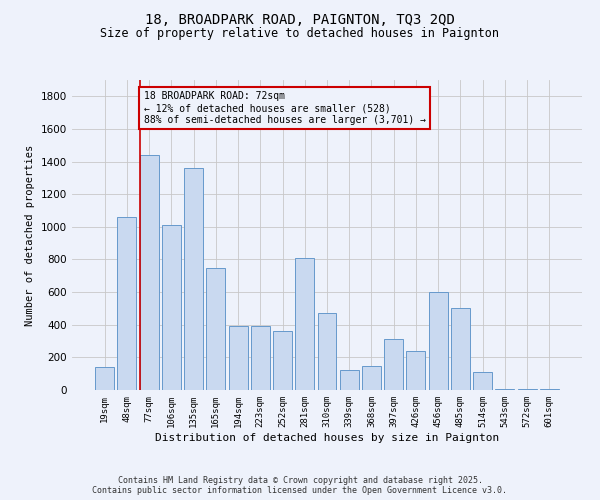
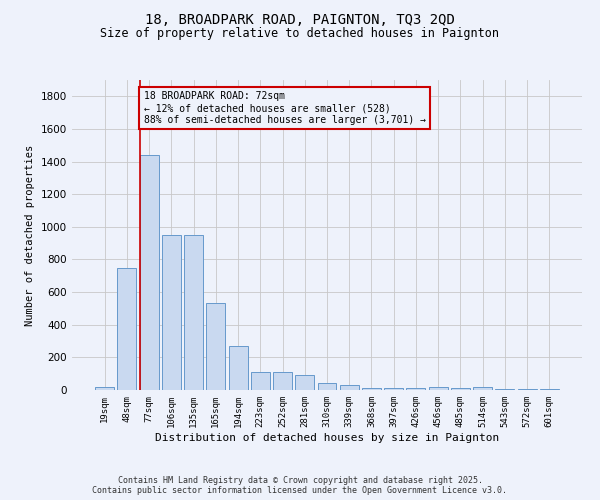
19sqm: 140 -> 20
48sqm: 1060 -> 750
106sqm: 1010 -> 950
135sqm: 1360 -> 950
165sqm: 750 -> 540
194sqm: 390 -> 270
223sqm: 390 -> 110
252sqm: 360 -> 110
281sqm: 810 -> 100
310sqm: 470 -> 40
339sqm: 120 -> 30
368sqm: 150 -> 20
397sqm: 310 -> 20
426sqm: 240 -> 20
456sqm: 600 -> 20
485sqm: 500 -> 20
514sqm: 110 -> 20
